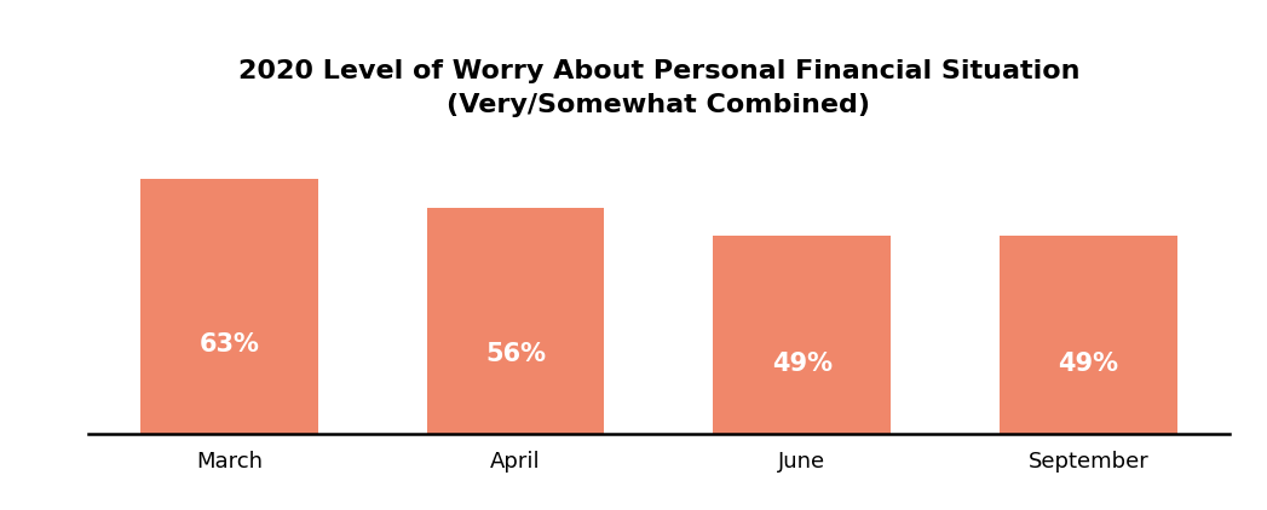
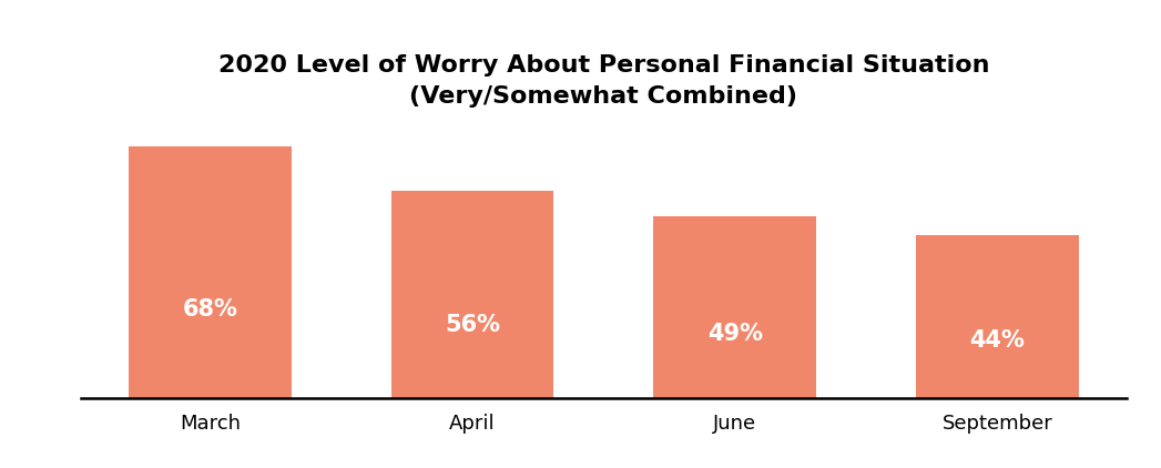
March: 63% -> 68%
September: 49% -> 44%
